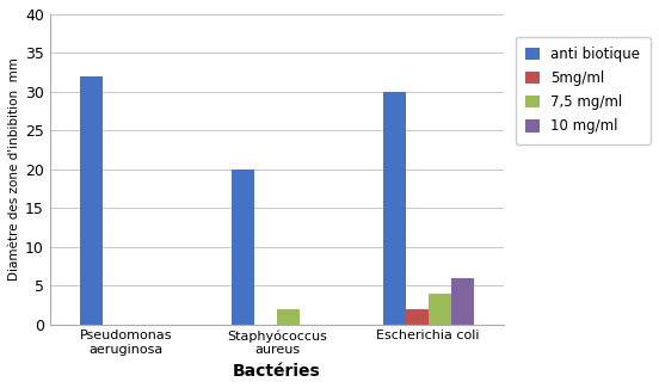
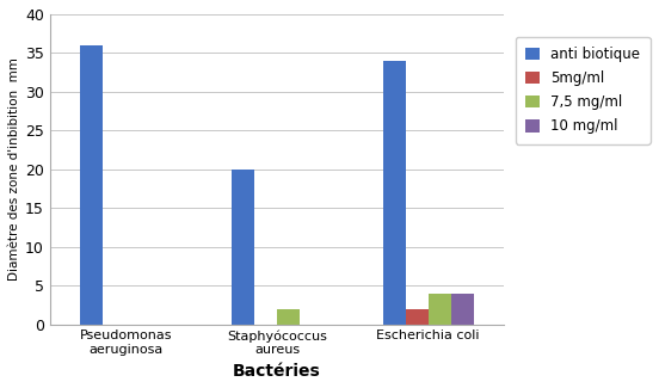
anti biotique/Pseudomonas aeruginosa: 32 -> 36
anti biotique/Escherichia coli: 30 -> 34
10 mg/ml/Escherichia coli: 6 -> 4
